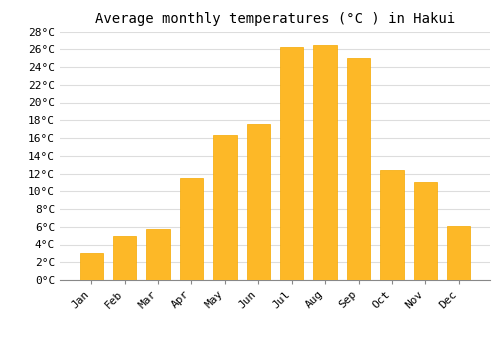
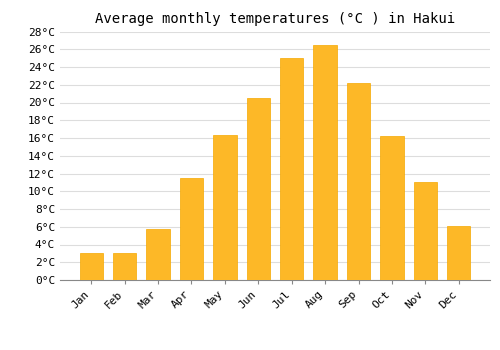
Feb: 5.0°C -> 3.0°C
Jun: 17.6°C -> 20.5°C
Jul: 26.2°C -> 25.0°C
Sep: 25.0°C -> 22.2°C
Oct: 12.4°C -> 16.2°C
